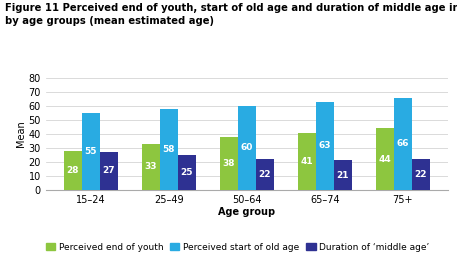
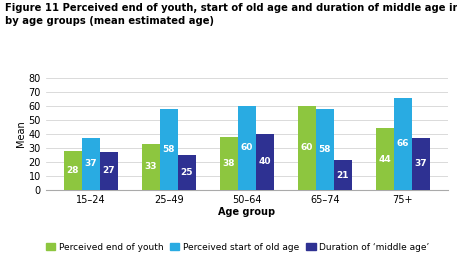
Perceived start of old age/15–24: 55 -> 37
Duration of ‘middle age’/50–64: 22 -> 40
Perceived end of youth/65–74: 41 -> 60
Perceived start of old age/65–74: 63 -> 58
Duration of ‘middle age’/75+: 22 -> 37
